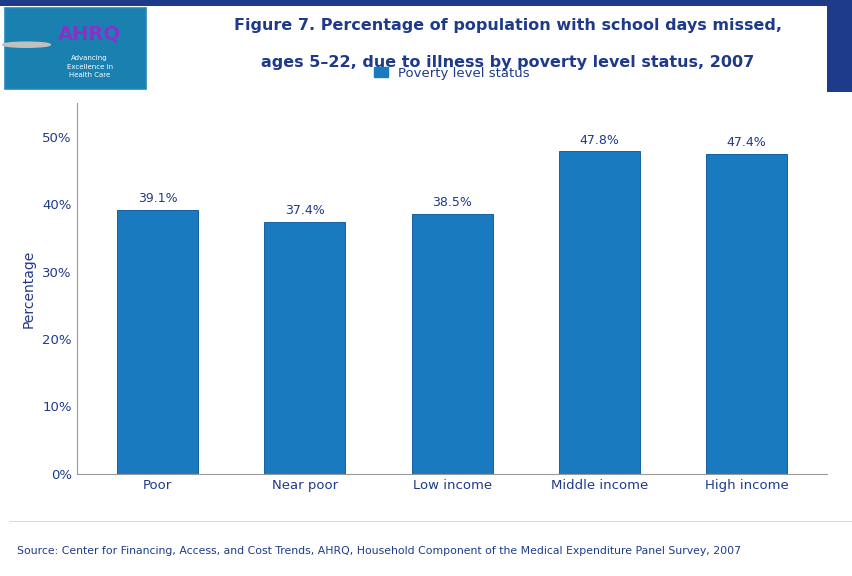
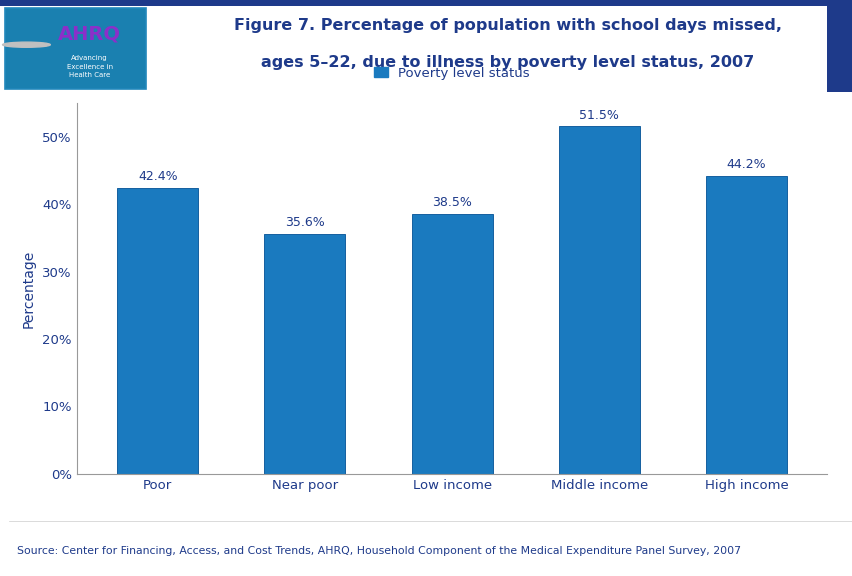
Poor: 39.1% -> 42.4%
Near poor: 37.4% -> 35.6%
Middle income: 47.8% -> 51.5%
High income: 47.4% -> 44.2%
